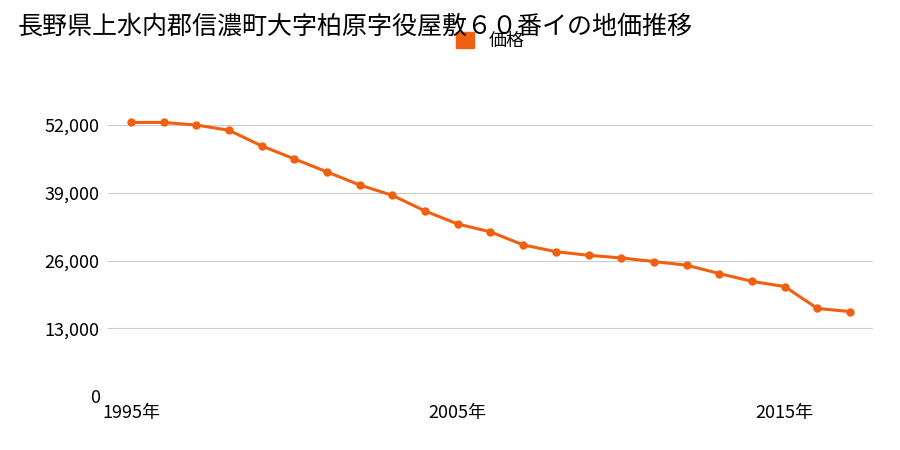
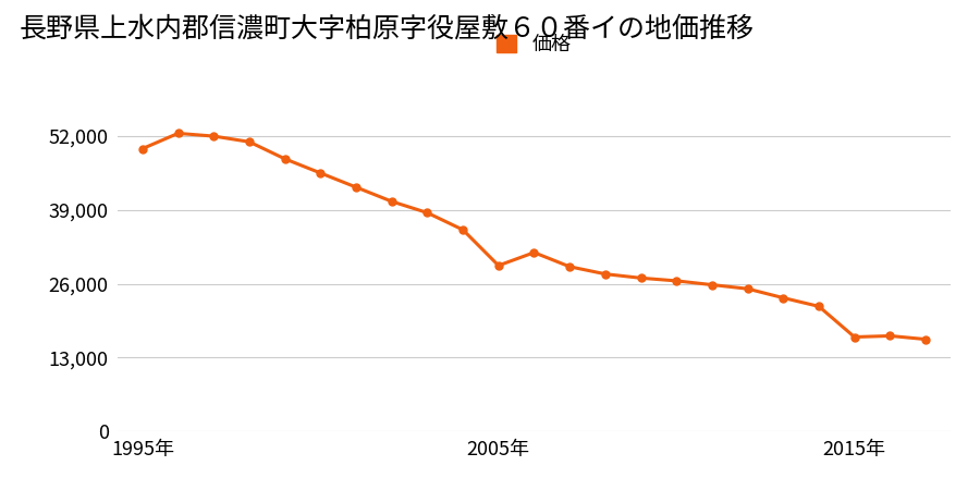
1995年: 52,500 -> 49,800
2005年: 33,000 -> 29,200
2015年: 21,000 -> 16,600
